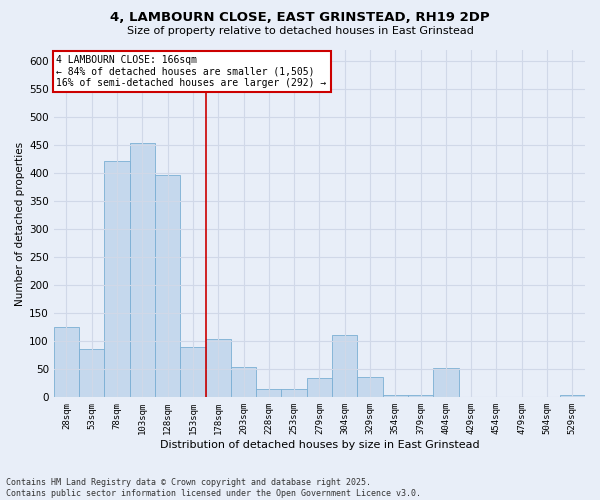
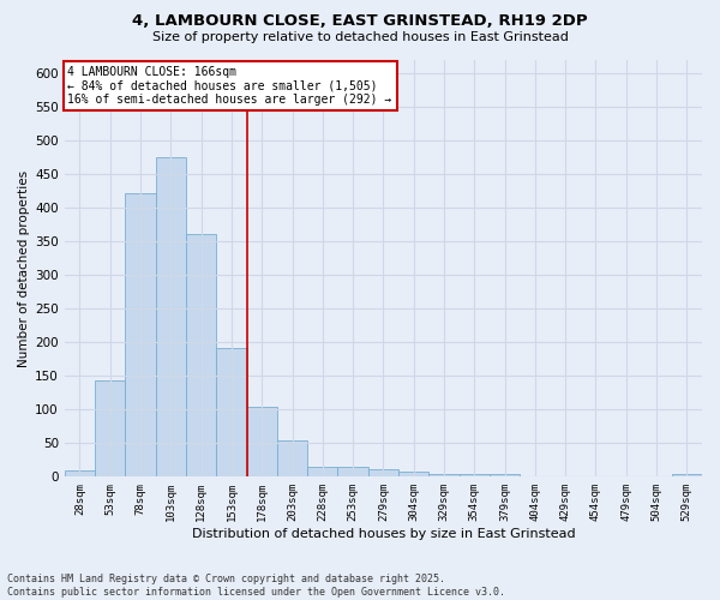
28sqm: 126 -> 10
53sqm: 86 -> 143
103sqm: 454 -> 475
128sqm: 396 -> 362
153sqm: 90 -> 191
279sqm: 34 -> 11
304sqm: 112 -> 8
329sqm: 36 -> 5
404sqm: 52 -> 1
